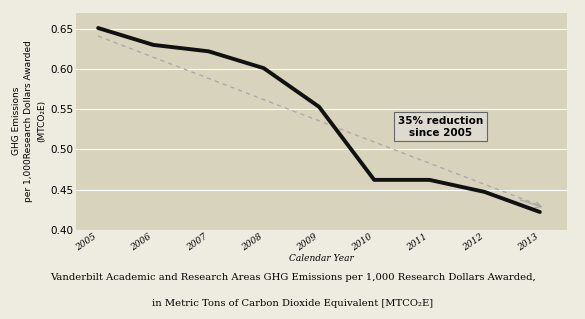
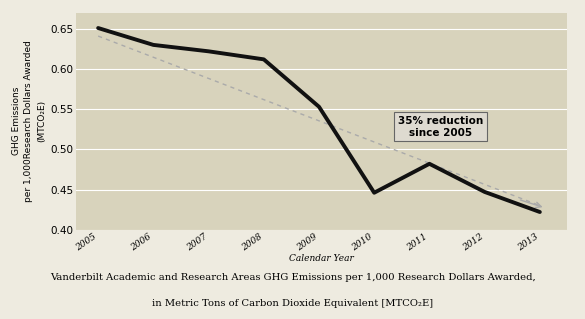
2008: 0.601 -> 0.612
2010: 0.462 -> 0.446
2011: 0.462 -> 0.482
